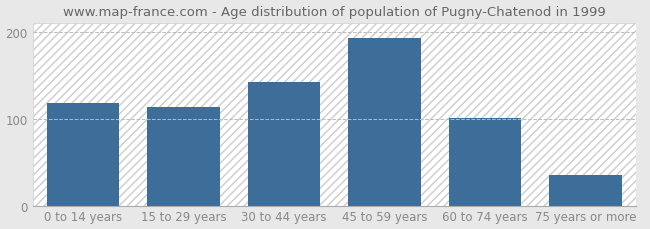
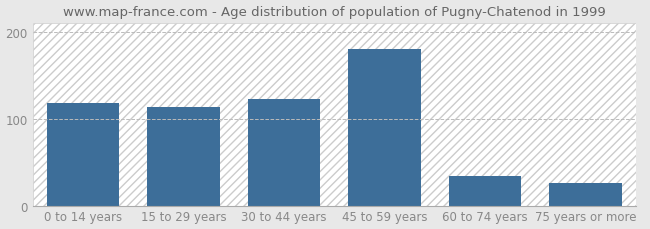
30 to 44 years: 142 -> 122
45 to 59 years: 193 -> 180
60 to 74 years: 101 -> 34
75 years or more: 35 -> 26
